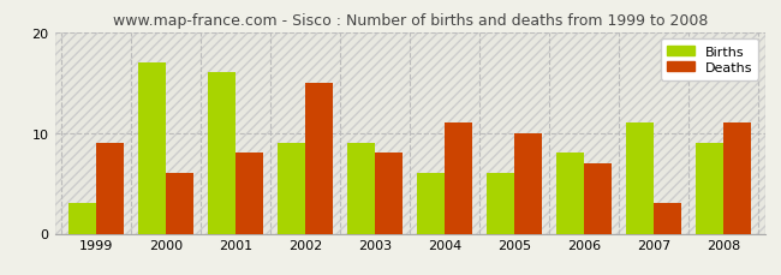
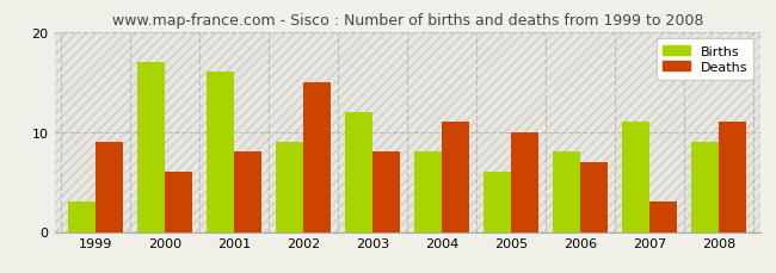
Births/2003: 9 -> 12
Births/2004: 6 -> 8
